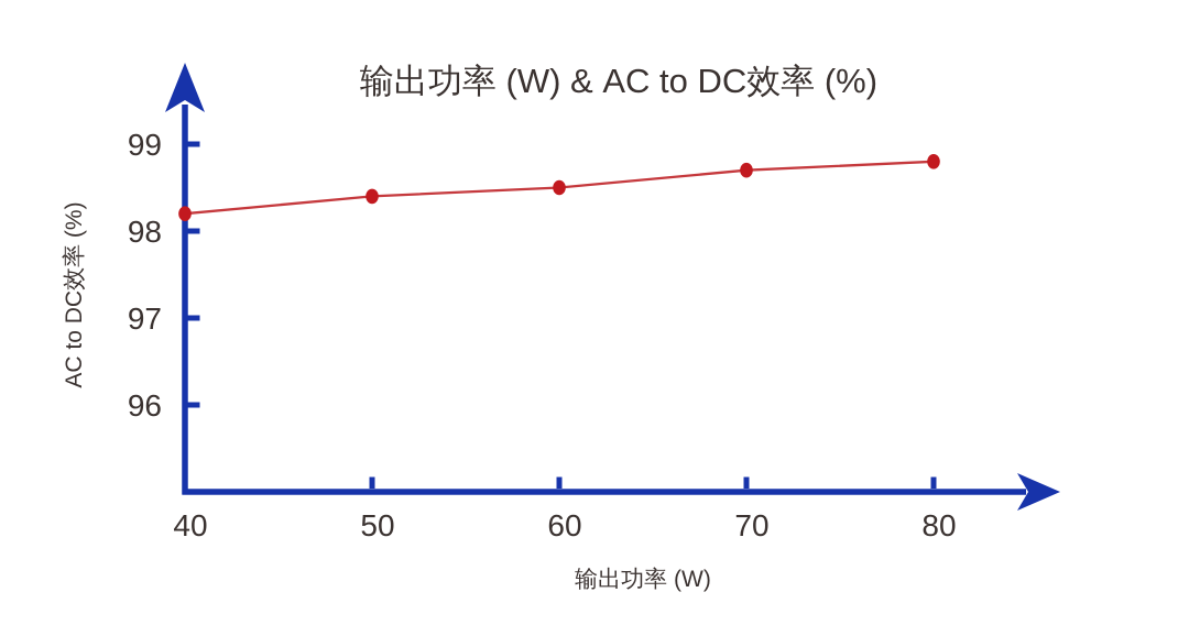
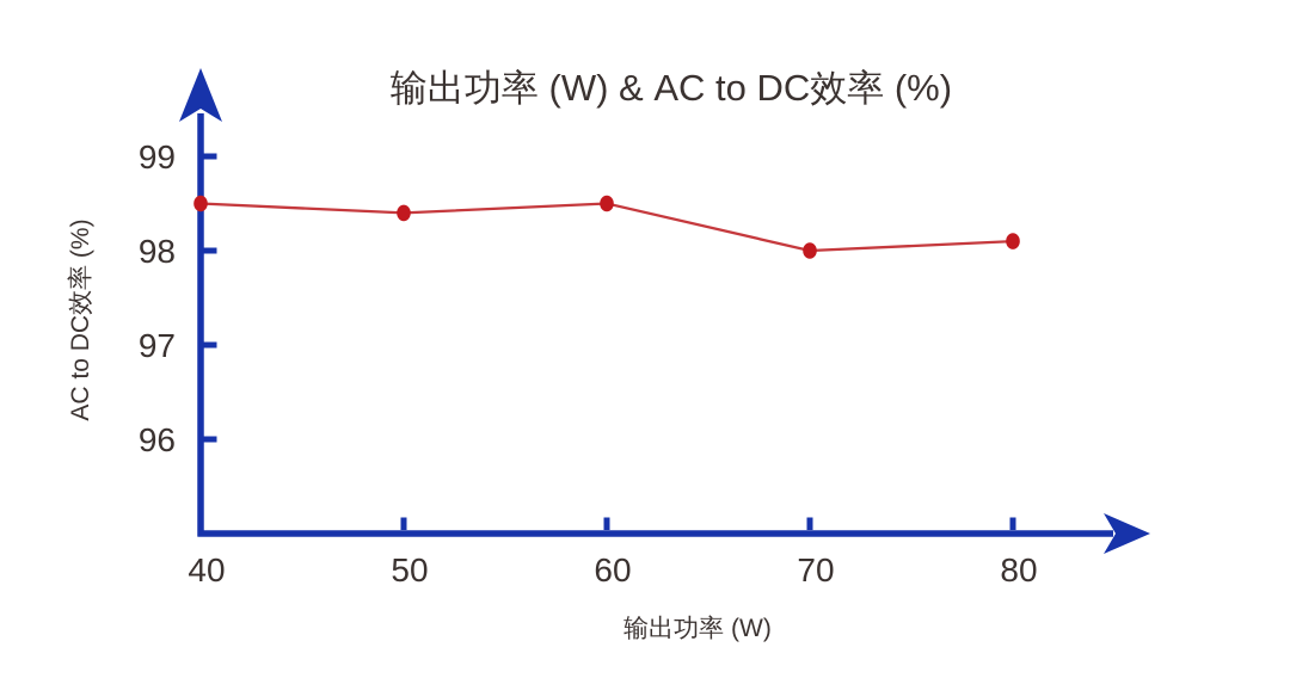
40: 98.2 -> 98.5
70: 98.7 -> 98.0
80: 98.8 -> 98.1
